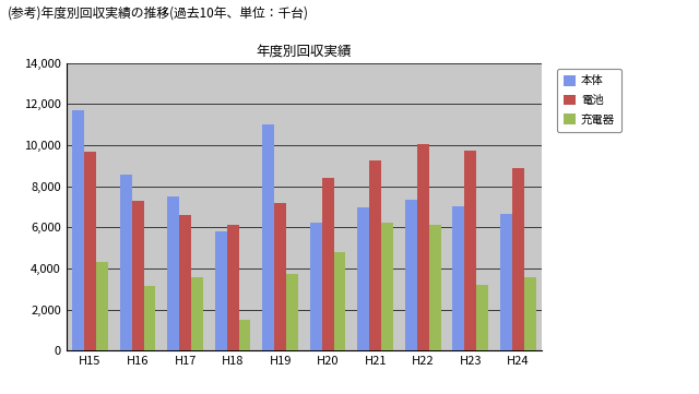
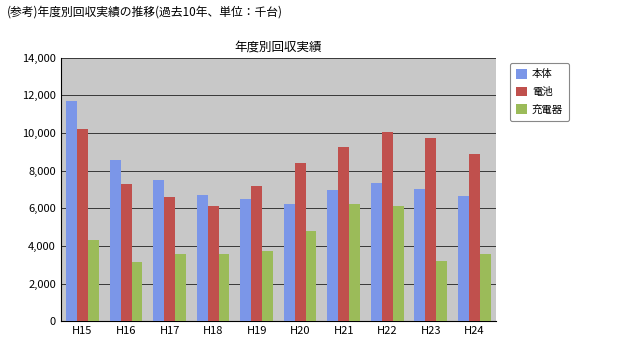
電池/H15: 9,700 -> 10,200
本体/H18: 5,800 -> 6,700
充電器/H18: 1,500 -> 3,600
本体/H19: 11,000 -> 6,500
